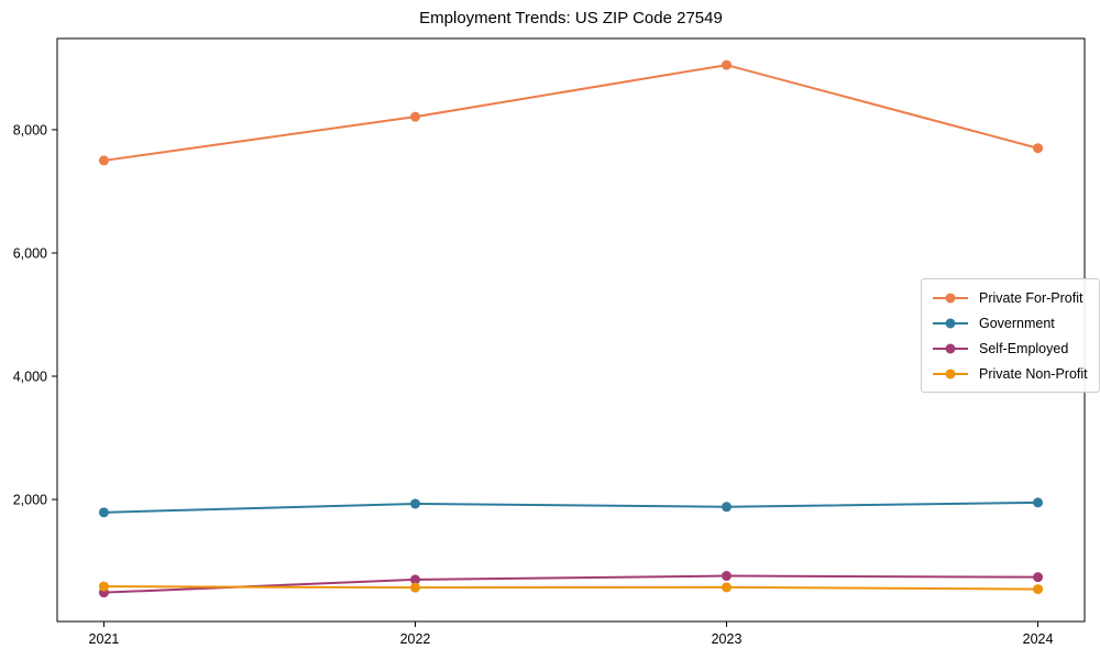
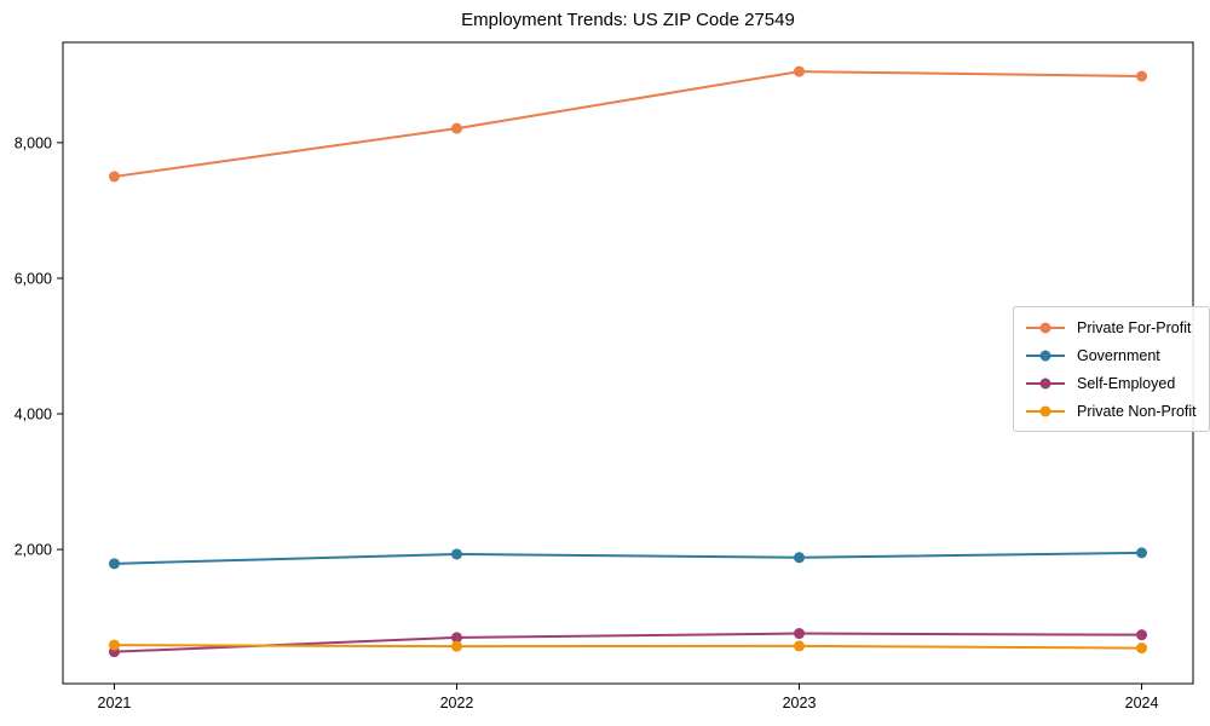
Private For-Profit/2024: 7700 -> 9000
